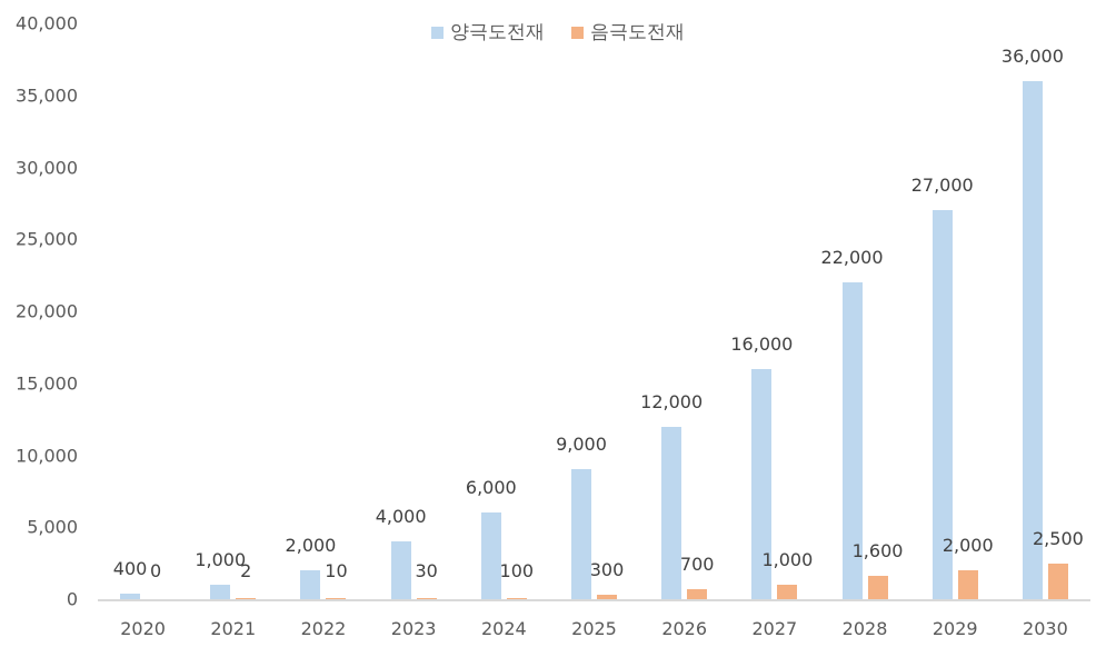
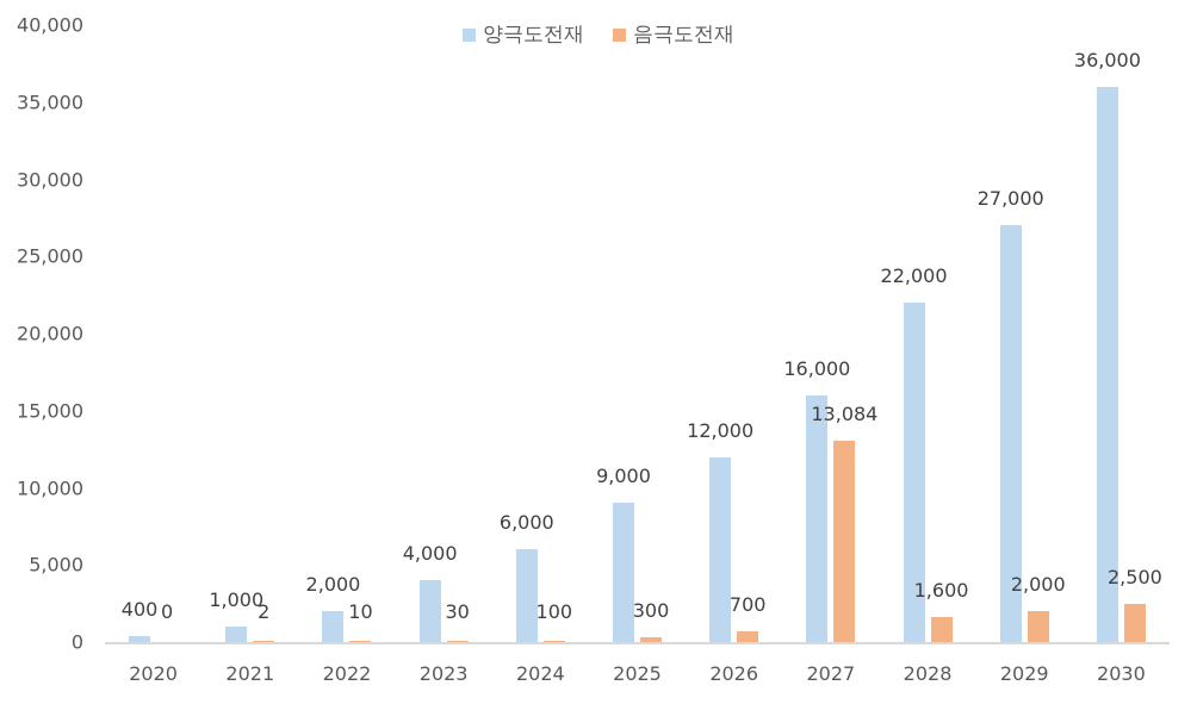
음극도전재/2027: 1,000 -> 13,084
